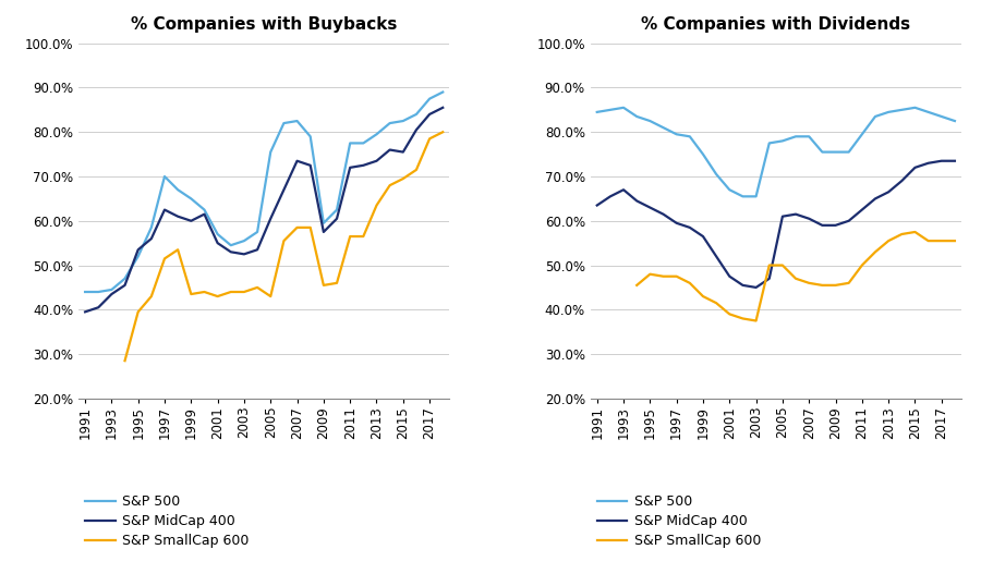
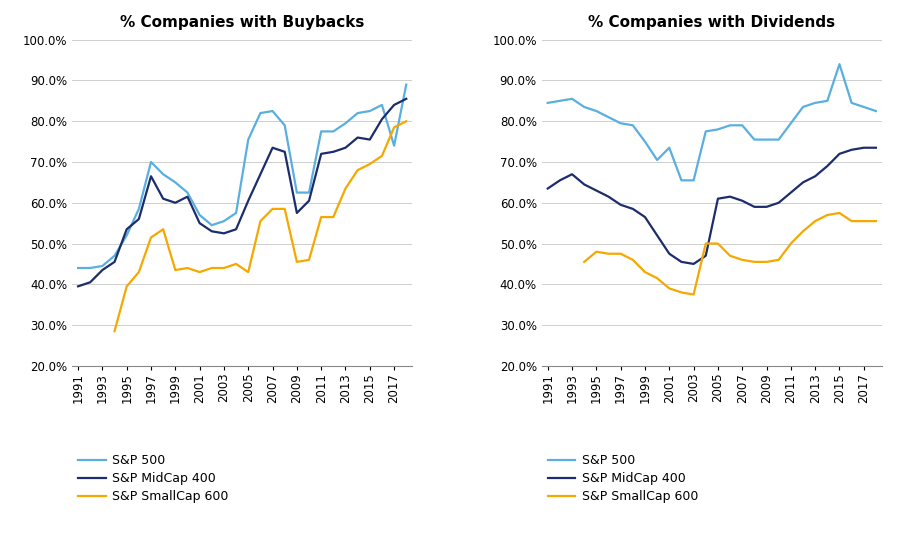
% Companies with Buybacks/S&P MidCap 400/1997: 62.5% -> 66.5%
% Companies with Buybacks/S&P 500/2009: 59.5% -> 62.5%
% Companies with Buybacks/S&P 500/2017: 87.5% -> 74.0%
% Companies with Dividends/S&P 500/2001: 67.0% -> 73.5%
% Companies with Dividends/S&P 500/2015: 85.5% -> 94.0%
